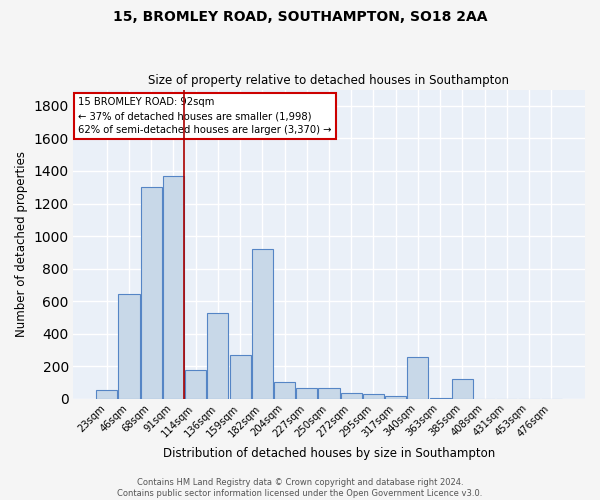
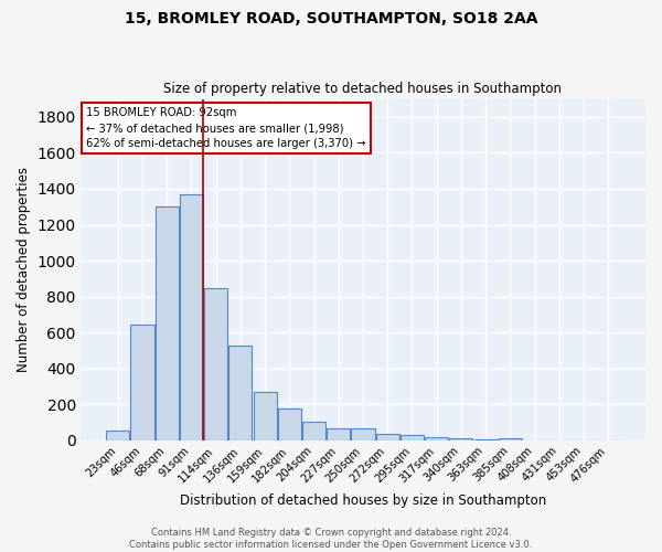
114sqm: 180 -> 840
182sqm: 920 -> 180
340sqm: 260 -> 10
385sqm: 120 -> 10
